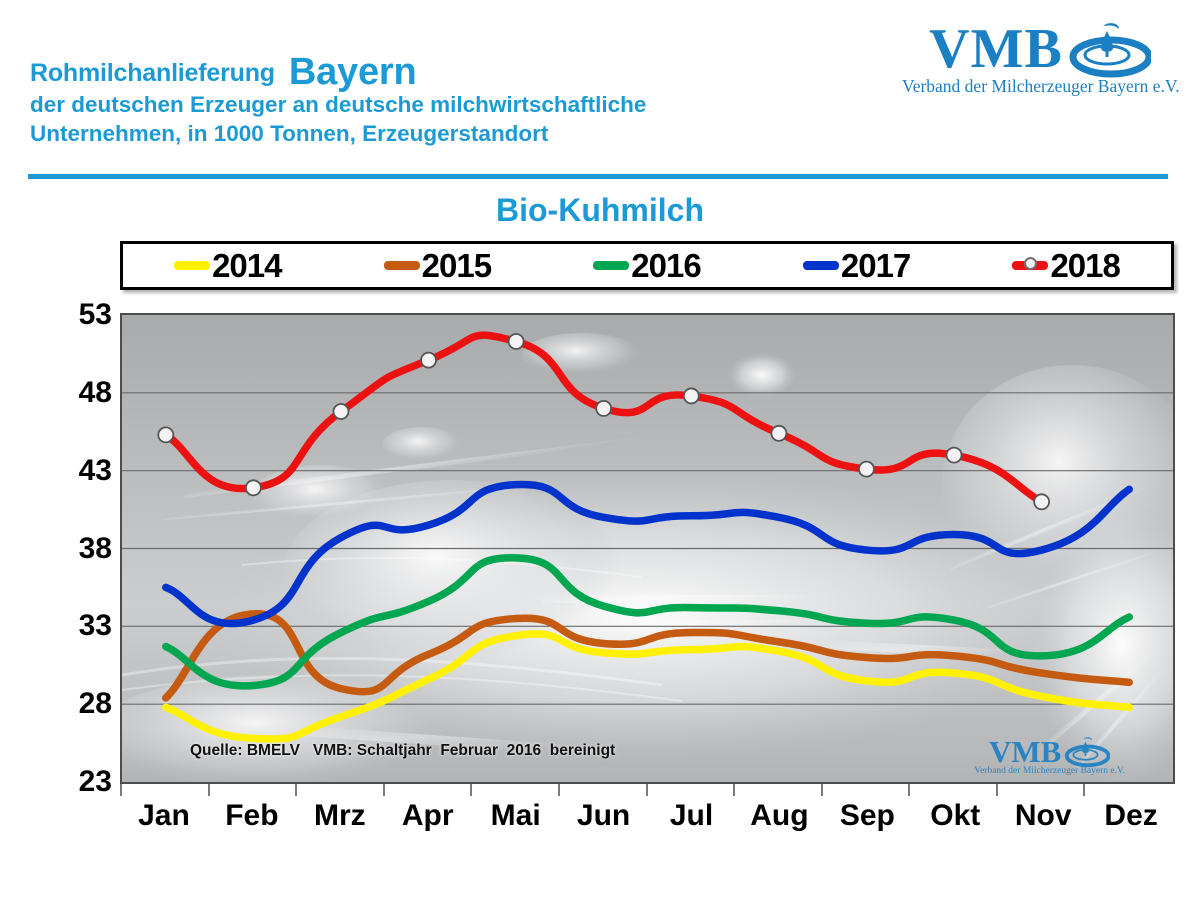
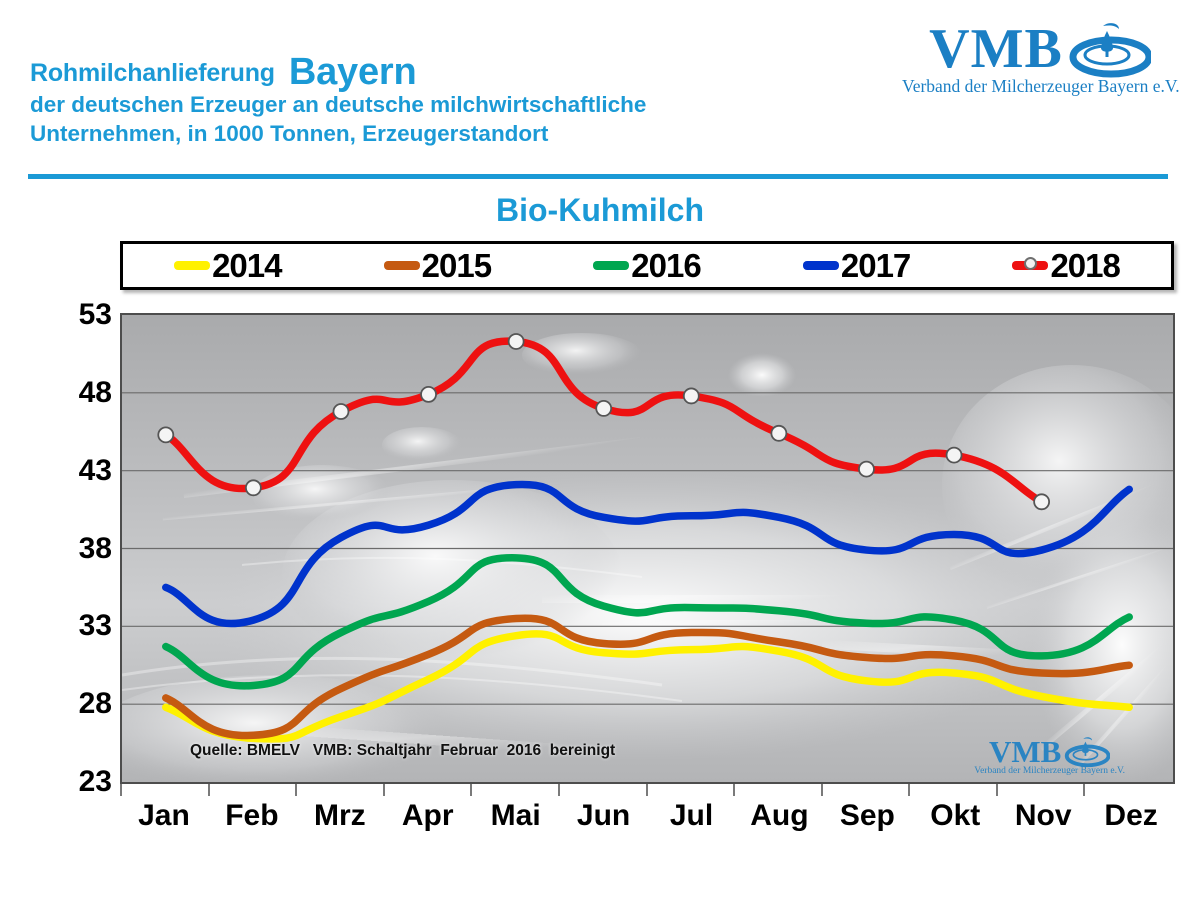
2015/Feb: 33.8 -> 26.0
2018/Apr: 50.1 -> 47.9
2015/Dez: 29.4 -> 30.5
